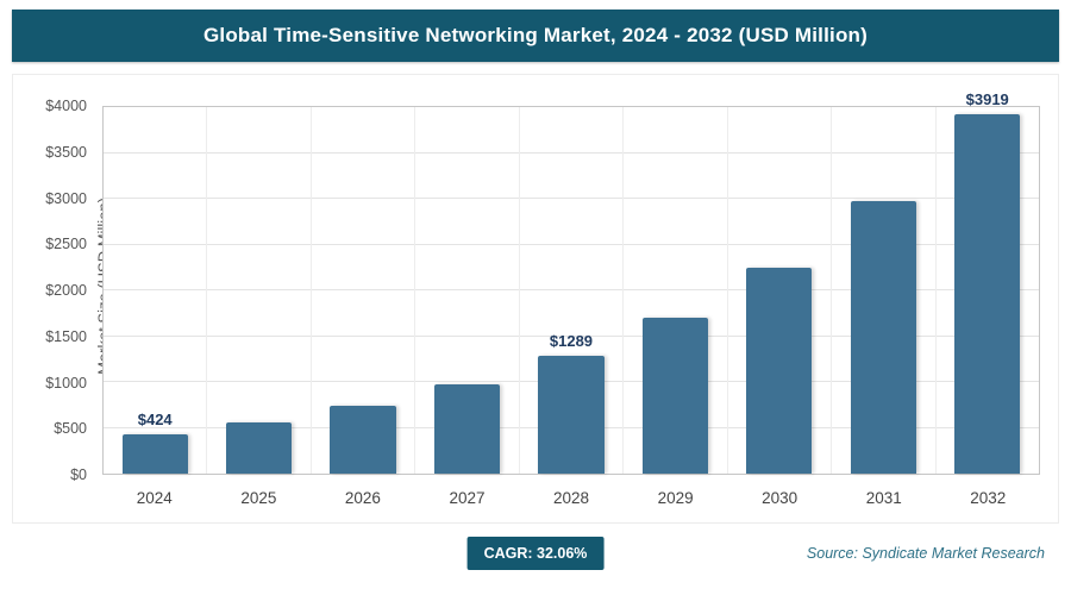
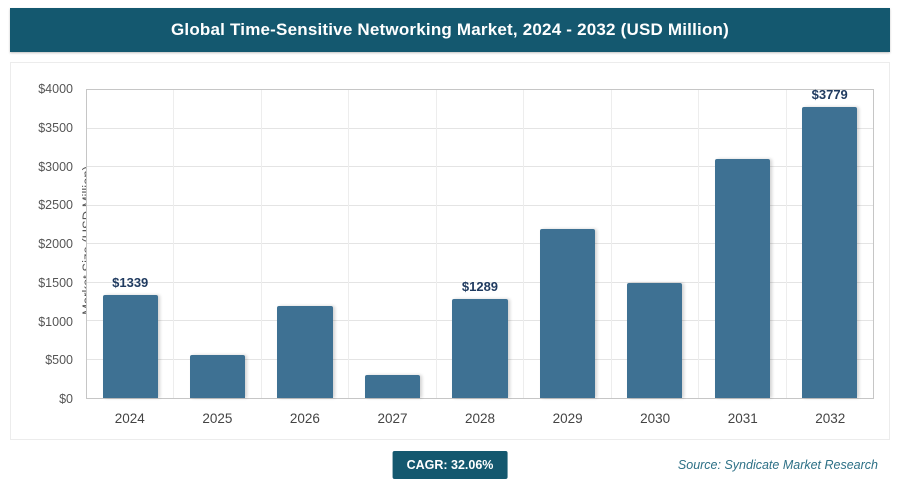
2024: $424 -> $1339
2026: $700 -> $1200
2027: $1000 -> $300
2029: $1700 -> $2200
2030: $2200 -> $1500
2031: $3000 -> $3100
2032: $3919 -> $3779
